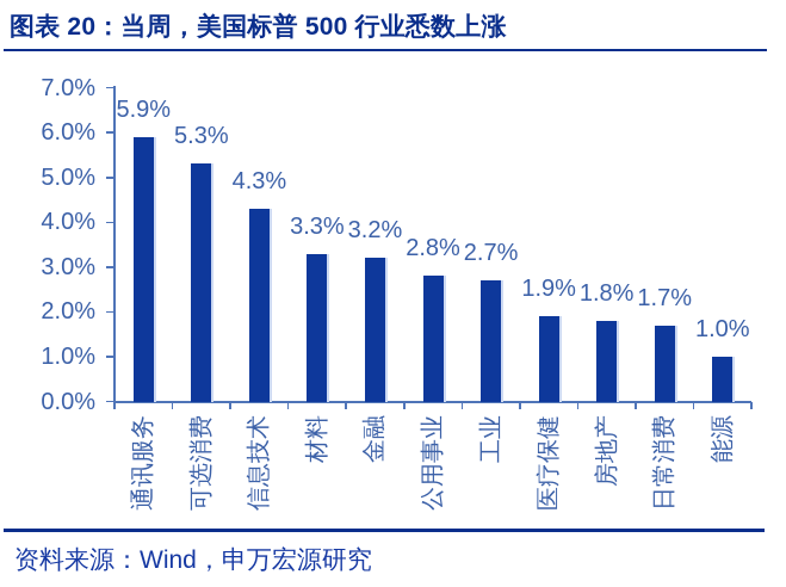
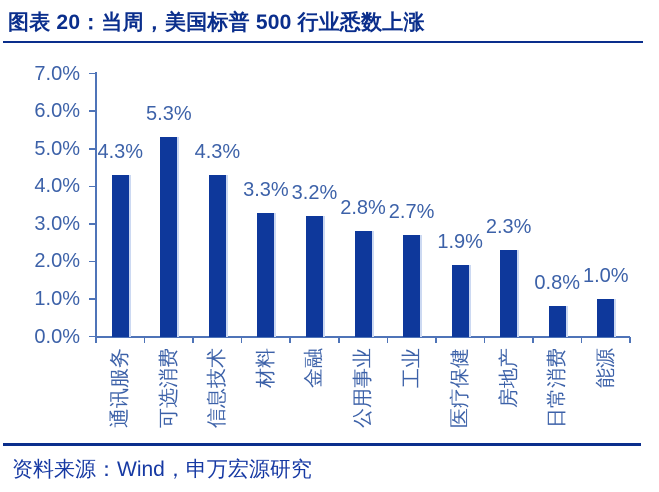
通讯服务: 5.9% -> 4.3%
房地产: 1.8% -> 2.3%
日常消费: 1.7% -> 0.8%
